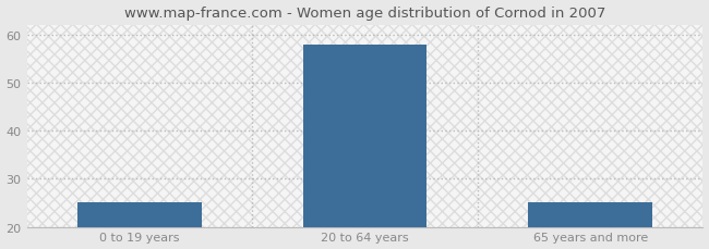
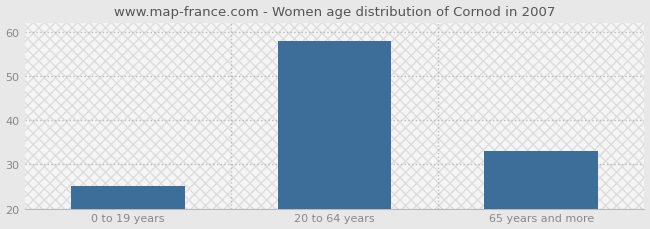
65 years and more: 25 -> 33
